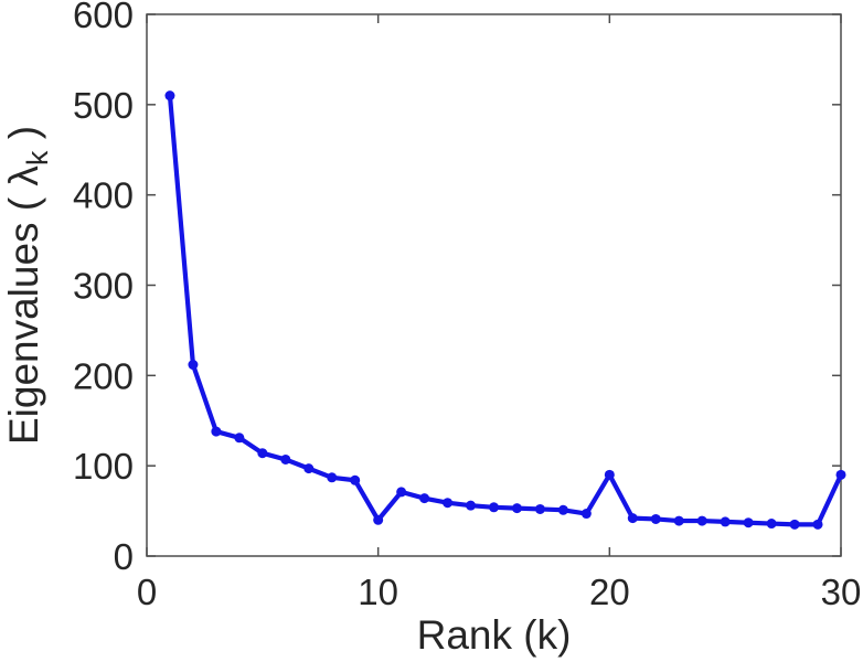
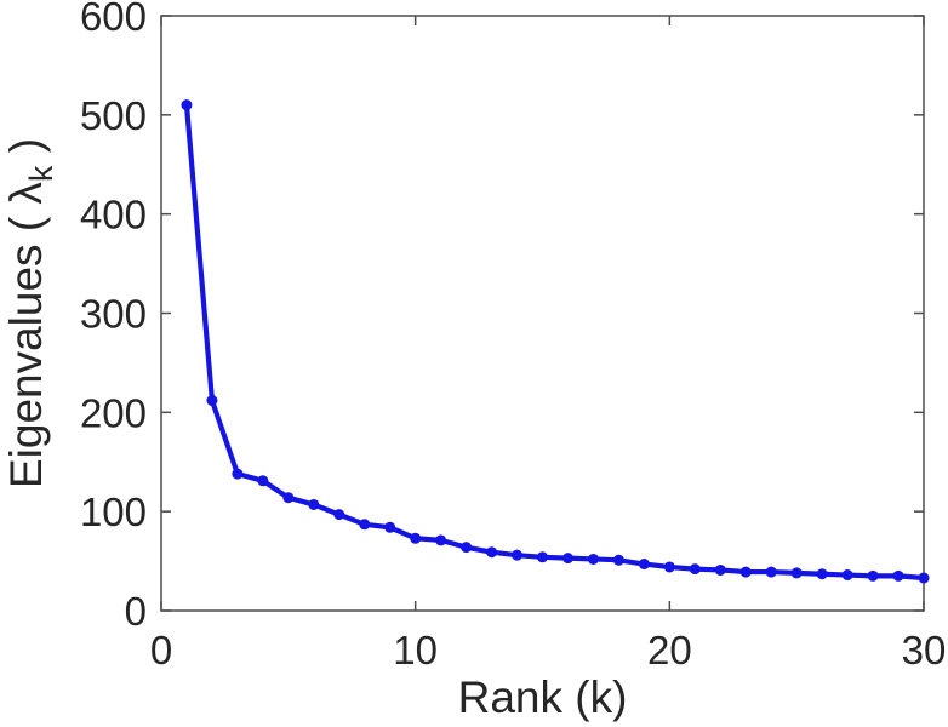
10: 40 -> 70
20: 90 -> 40
30: 90 -> 30
